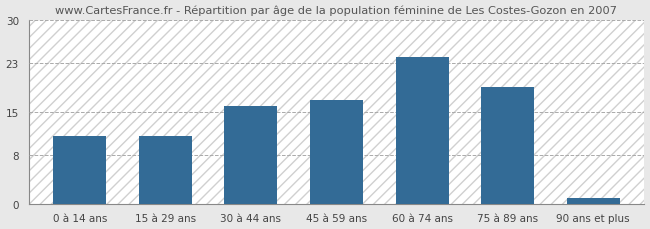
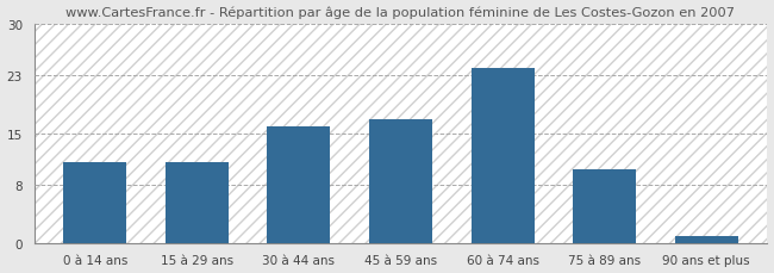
75 à 89 ans: 19 -> 10
